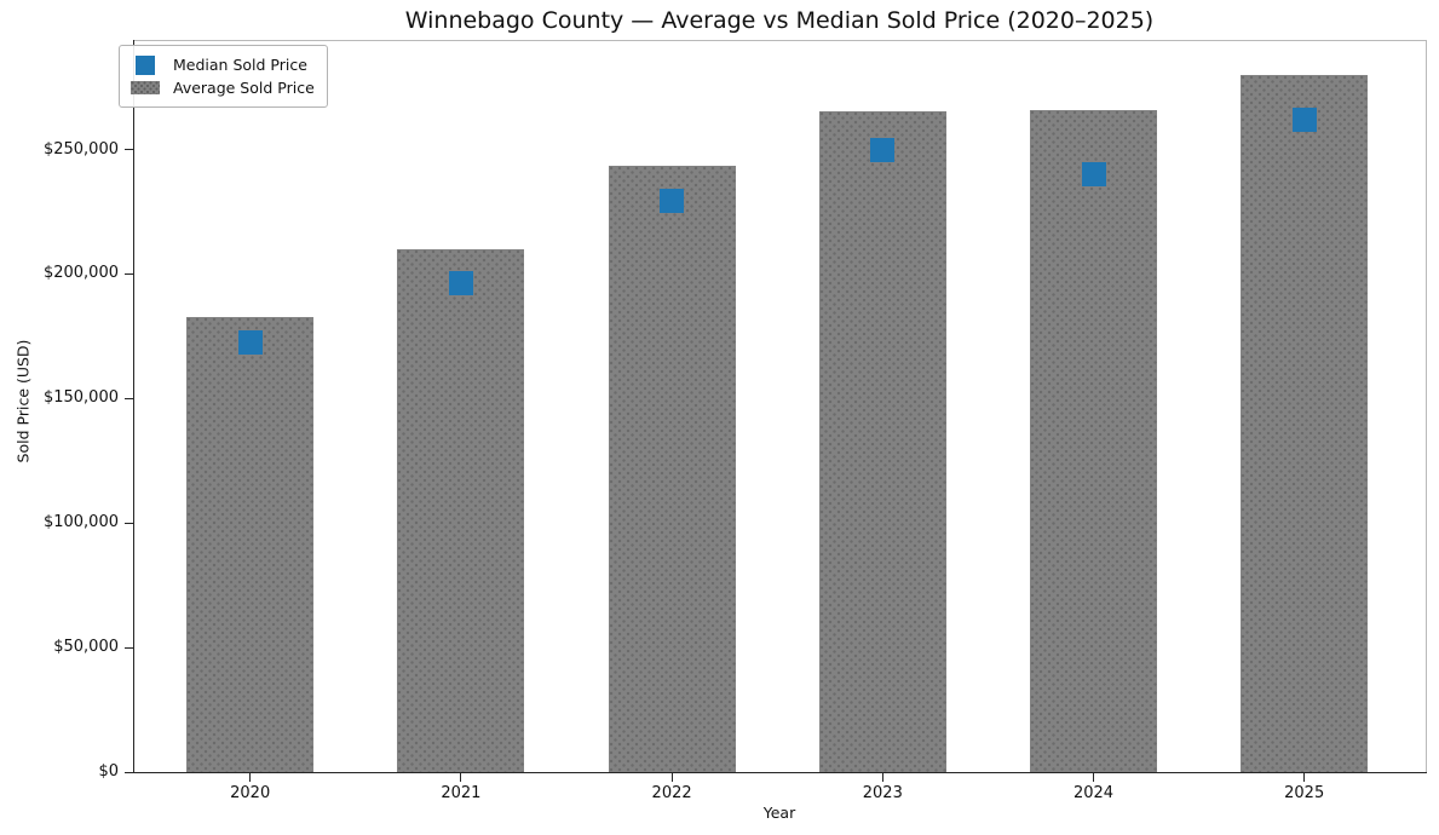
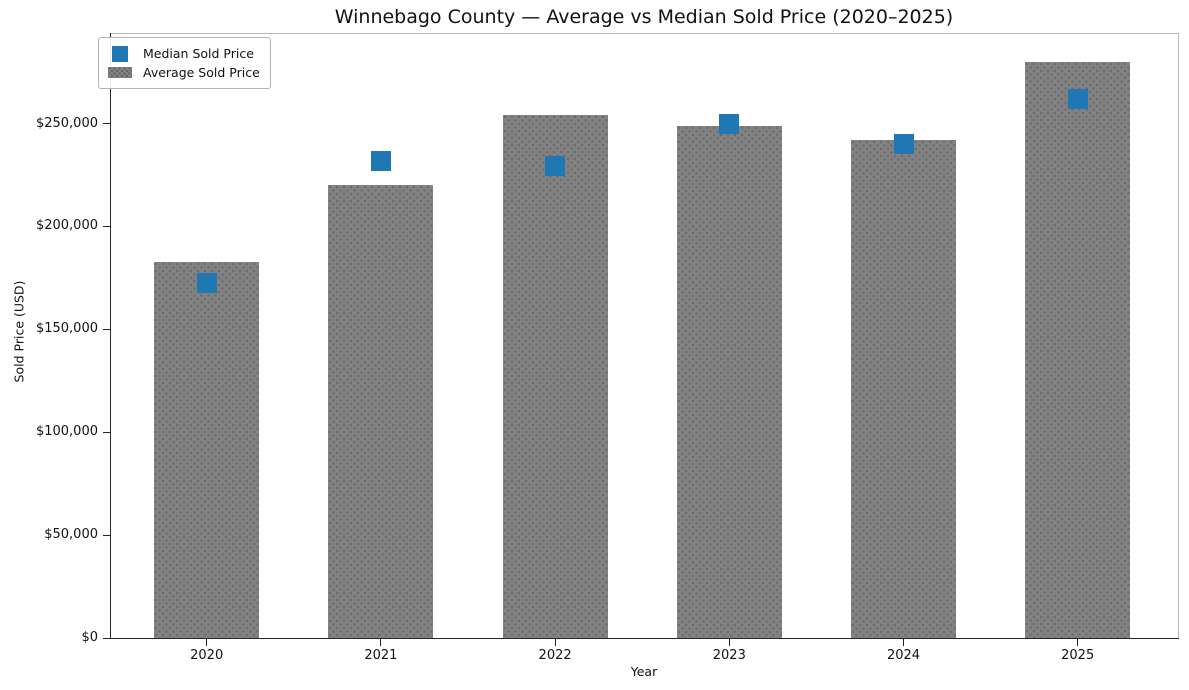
Median Sold Price/2021: $196000 -> $232000
Average Sold Price/2021: $210000 -> $220000
Average Sold Price/2022: $244000 -> $254000
Average Sold Price/2023: $266000 -> $249000
Average Sold Price/2024: $266000 -> $242000
